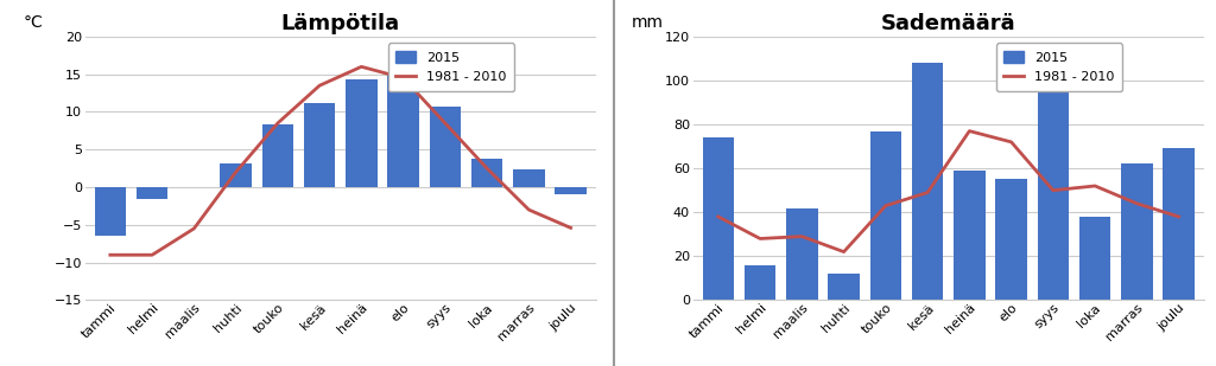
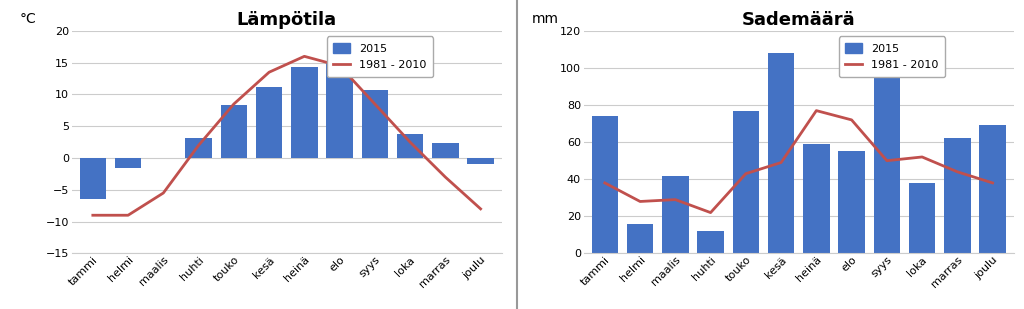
Lämpötila/1981 - 2010/joulu: -5.4 -> -8.0
